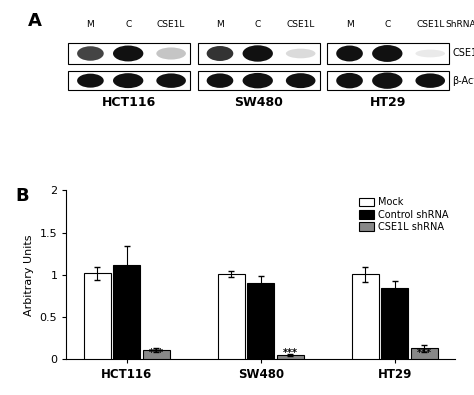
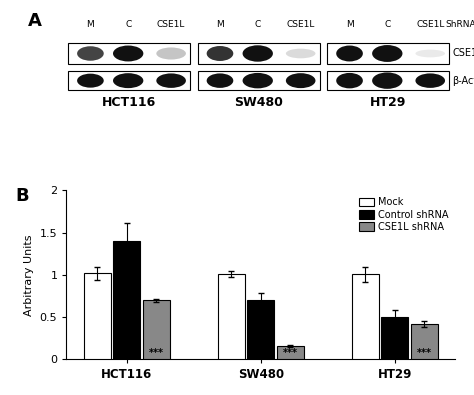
Control shRNA/HCT116: 1.12 -> 1.40
CSE1L shRNA/HCT116: 0.11 -> 0.70
Control shRNA/SW480: 0.90 -> 0.70
CSE1L shRNA/SW480: 0.05 -> 0.16
Control shRNA/HT29: 0.84 -> 0.50
CSE1L shRNA/HT29: 0.13 -> 0.42
